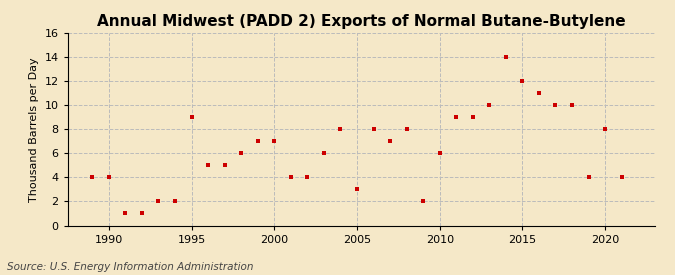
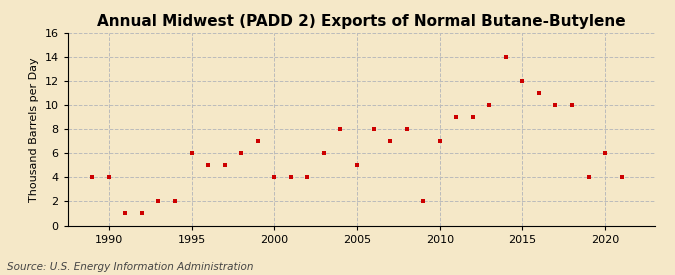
1995: 9 -> 6
2000: 7 -> 4
2005: 3 -> 5
2010: 6 -> 7
2020: 8 -> 6
